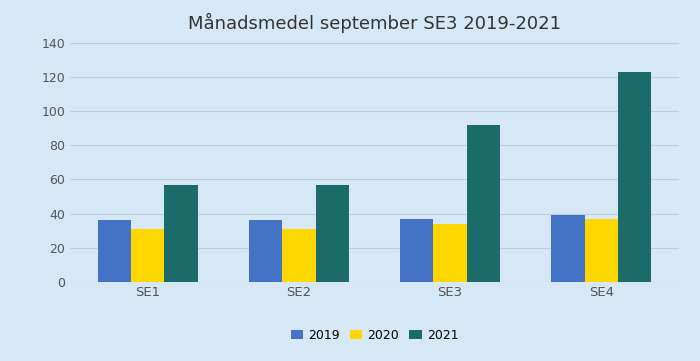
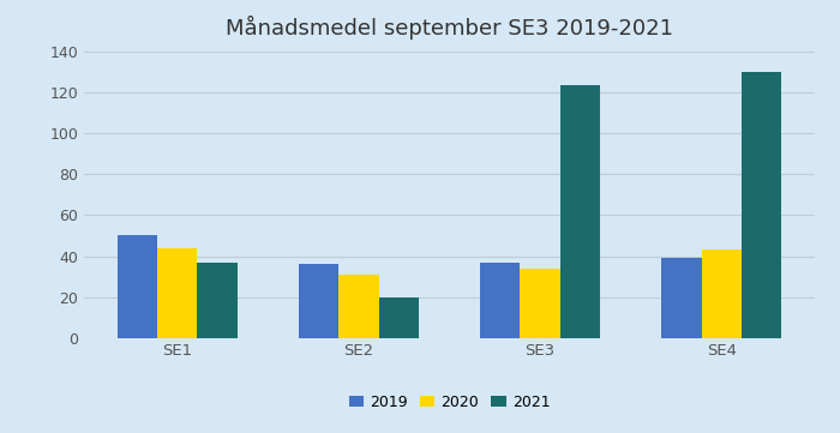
2019/SE1: 36 -> 50
2020/SE1: 31 -> 44
2021/SE1: 57 -> 37
2021/SE2: 57 -> 20
2021/SE3: 92 -> 124
2020/SE4: 37 -> 43
2021/SE4: 123 -> 130
